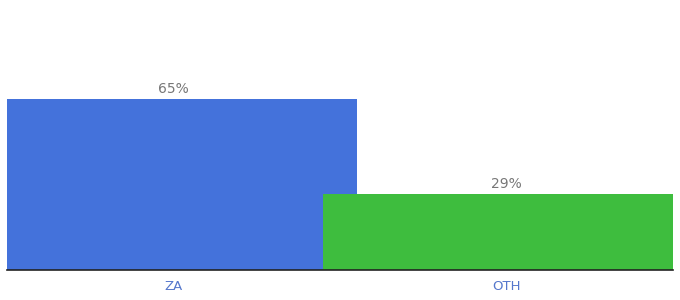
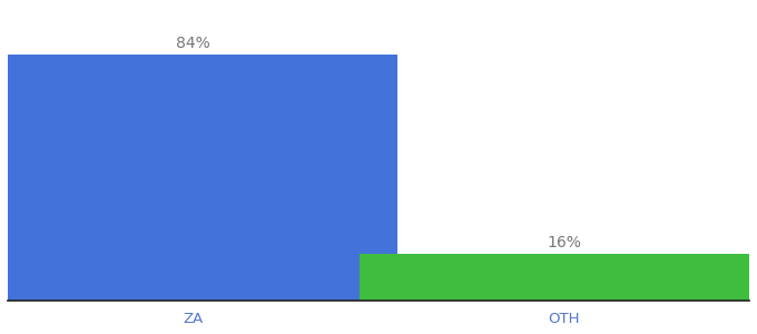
ZA: 65% -> 84%
OTH: 29% -> 16%
